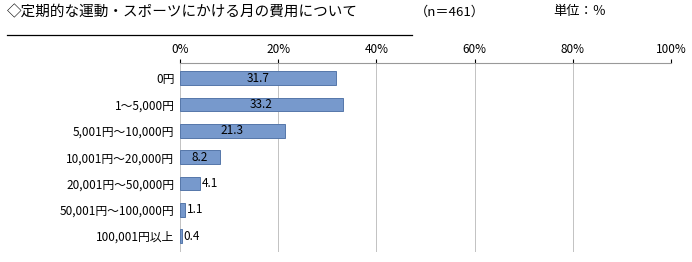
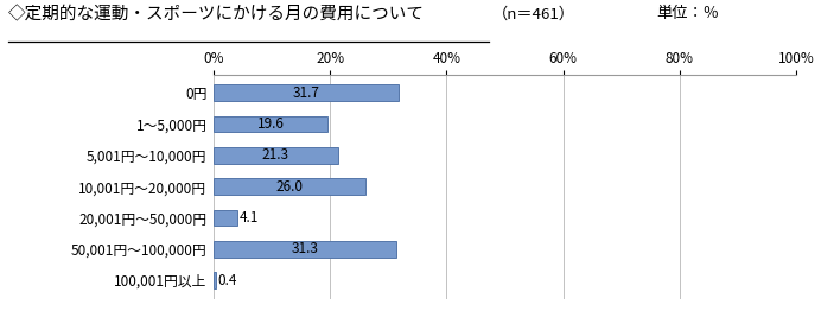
1～5,000円: 33.2 -> 19.6
10,001円～20,000円: 8.2 -> 26.0
50,001円～100,000円: 1.1 -> 31.3
